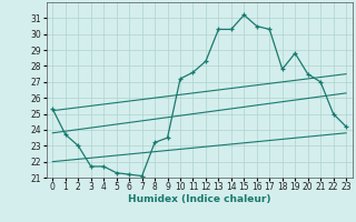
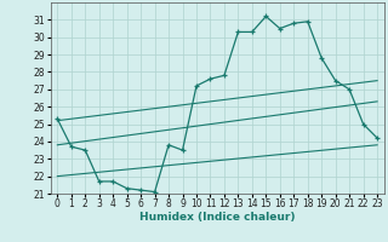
2: 23.0 -> 23.5
8: 23.2 -> 23.8
12: 28.3 -> 27.8
17: 30.3 -> 30.8
18: 27.8 -> 30.9
